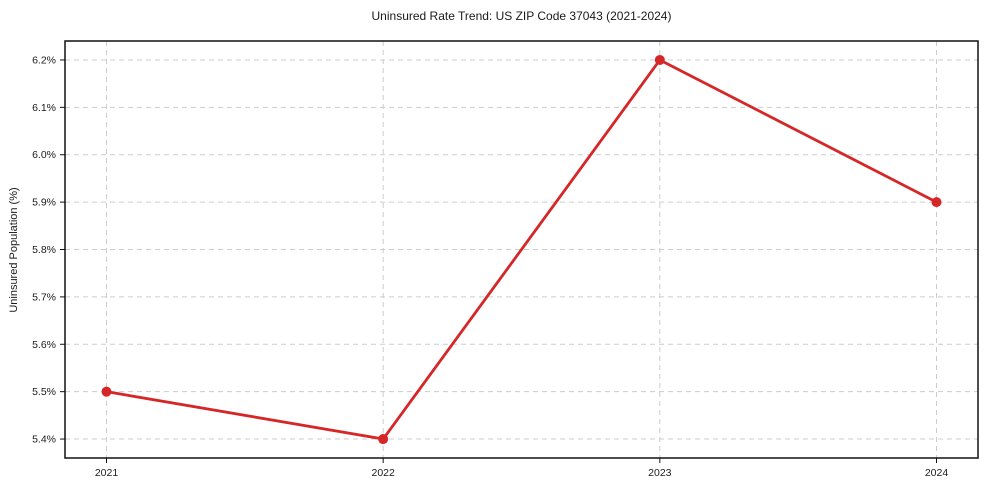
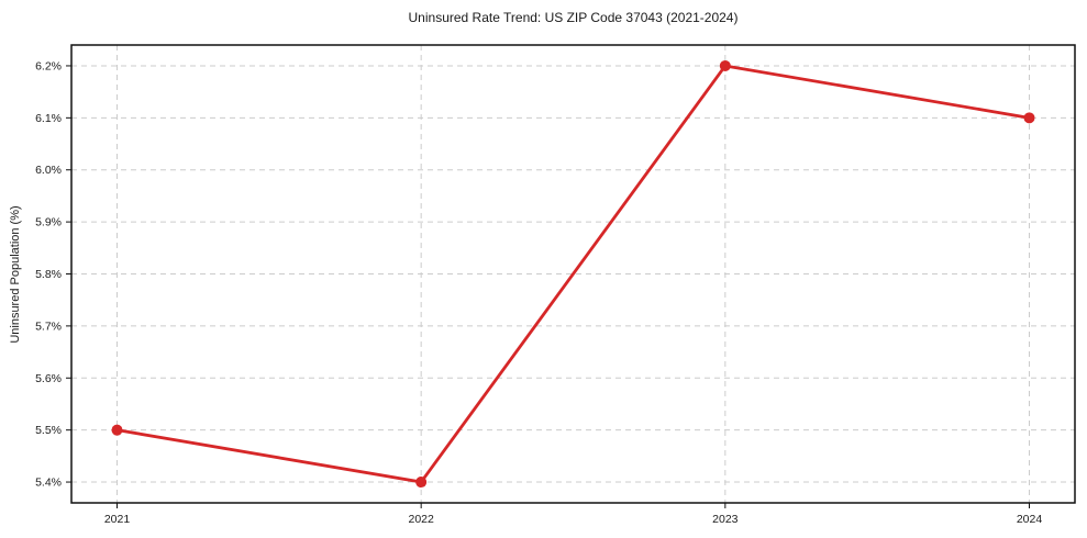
2024: 5.9% -> 6.1%
